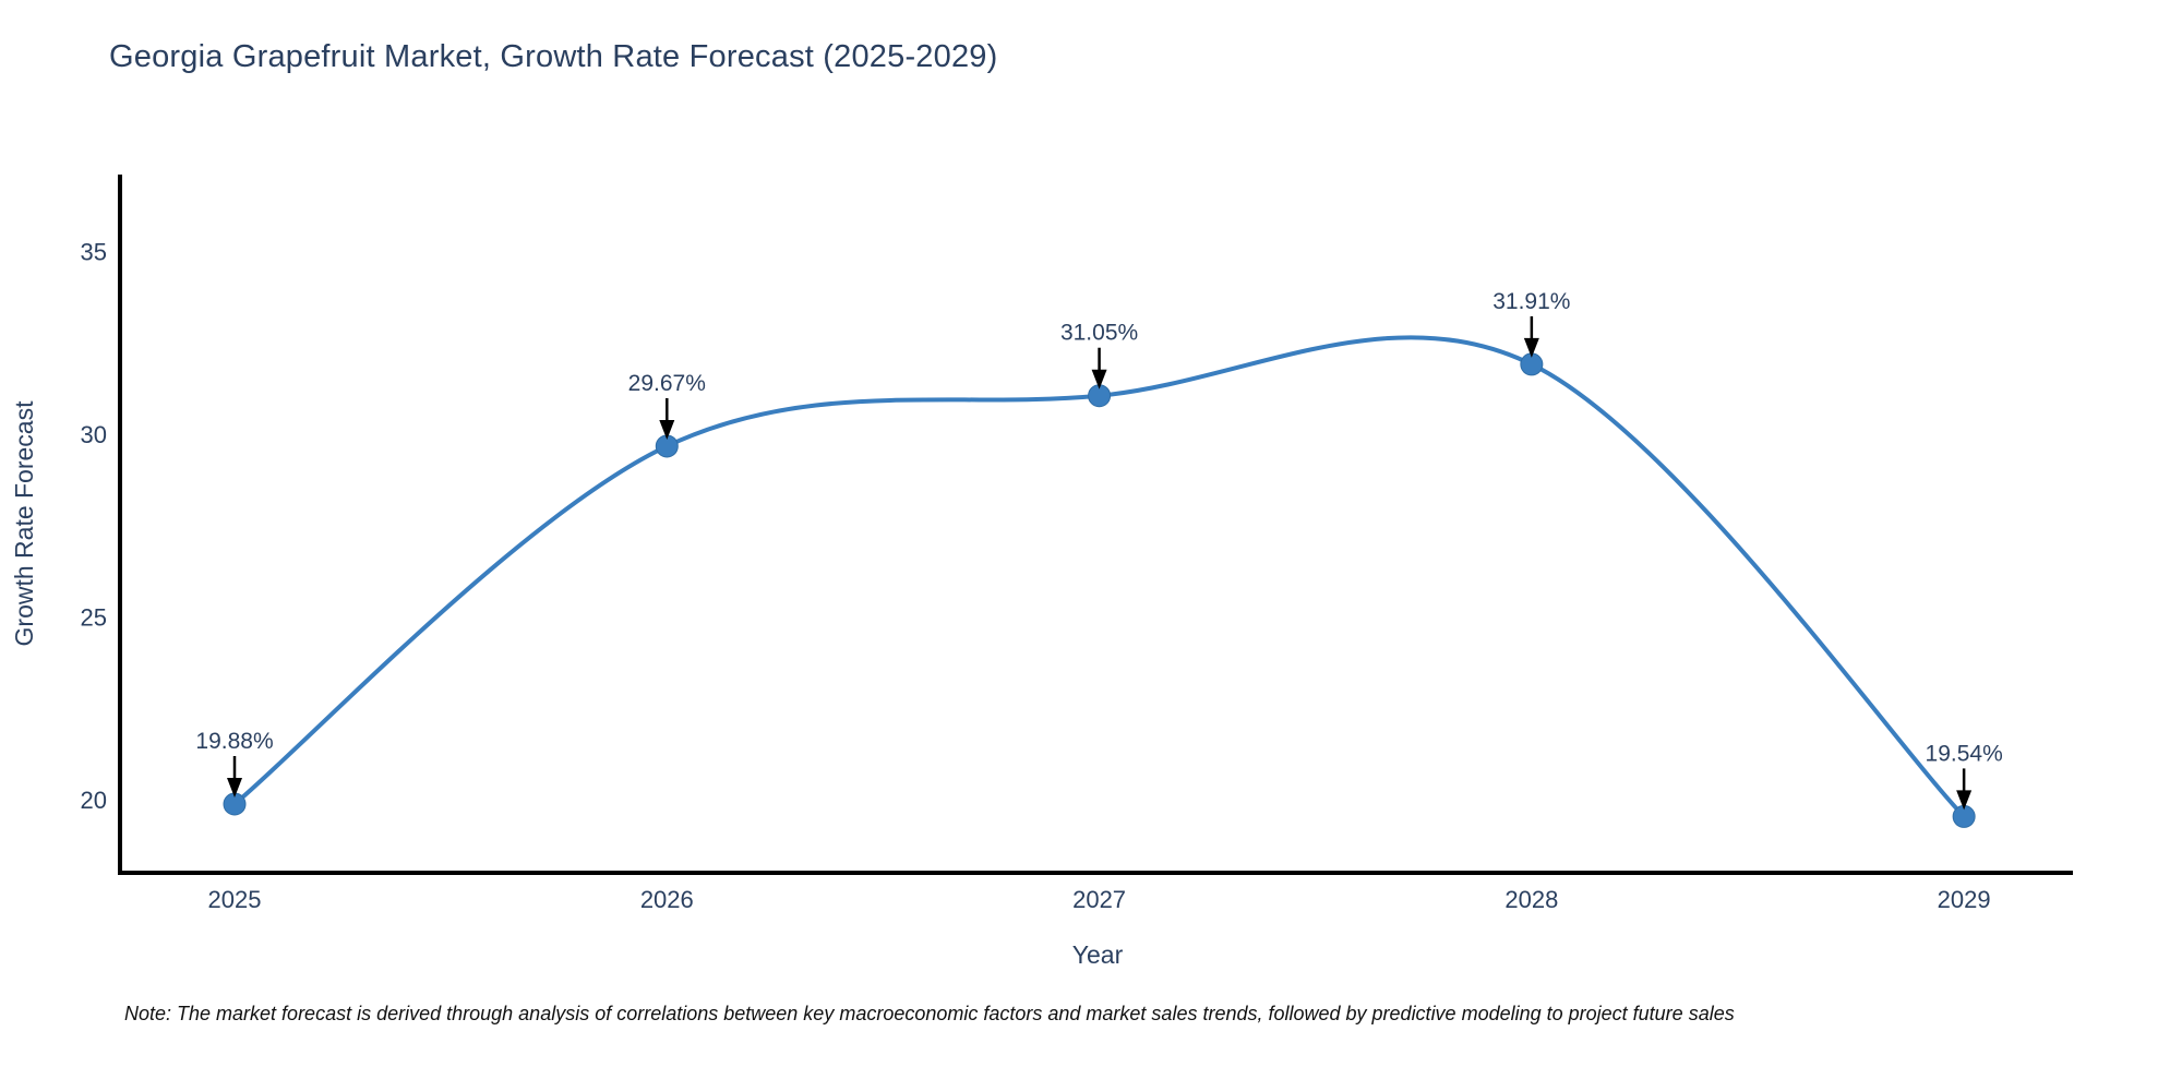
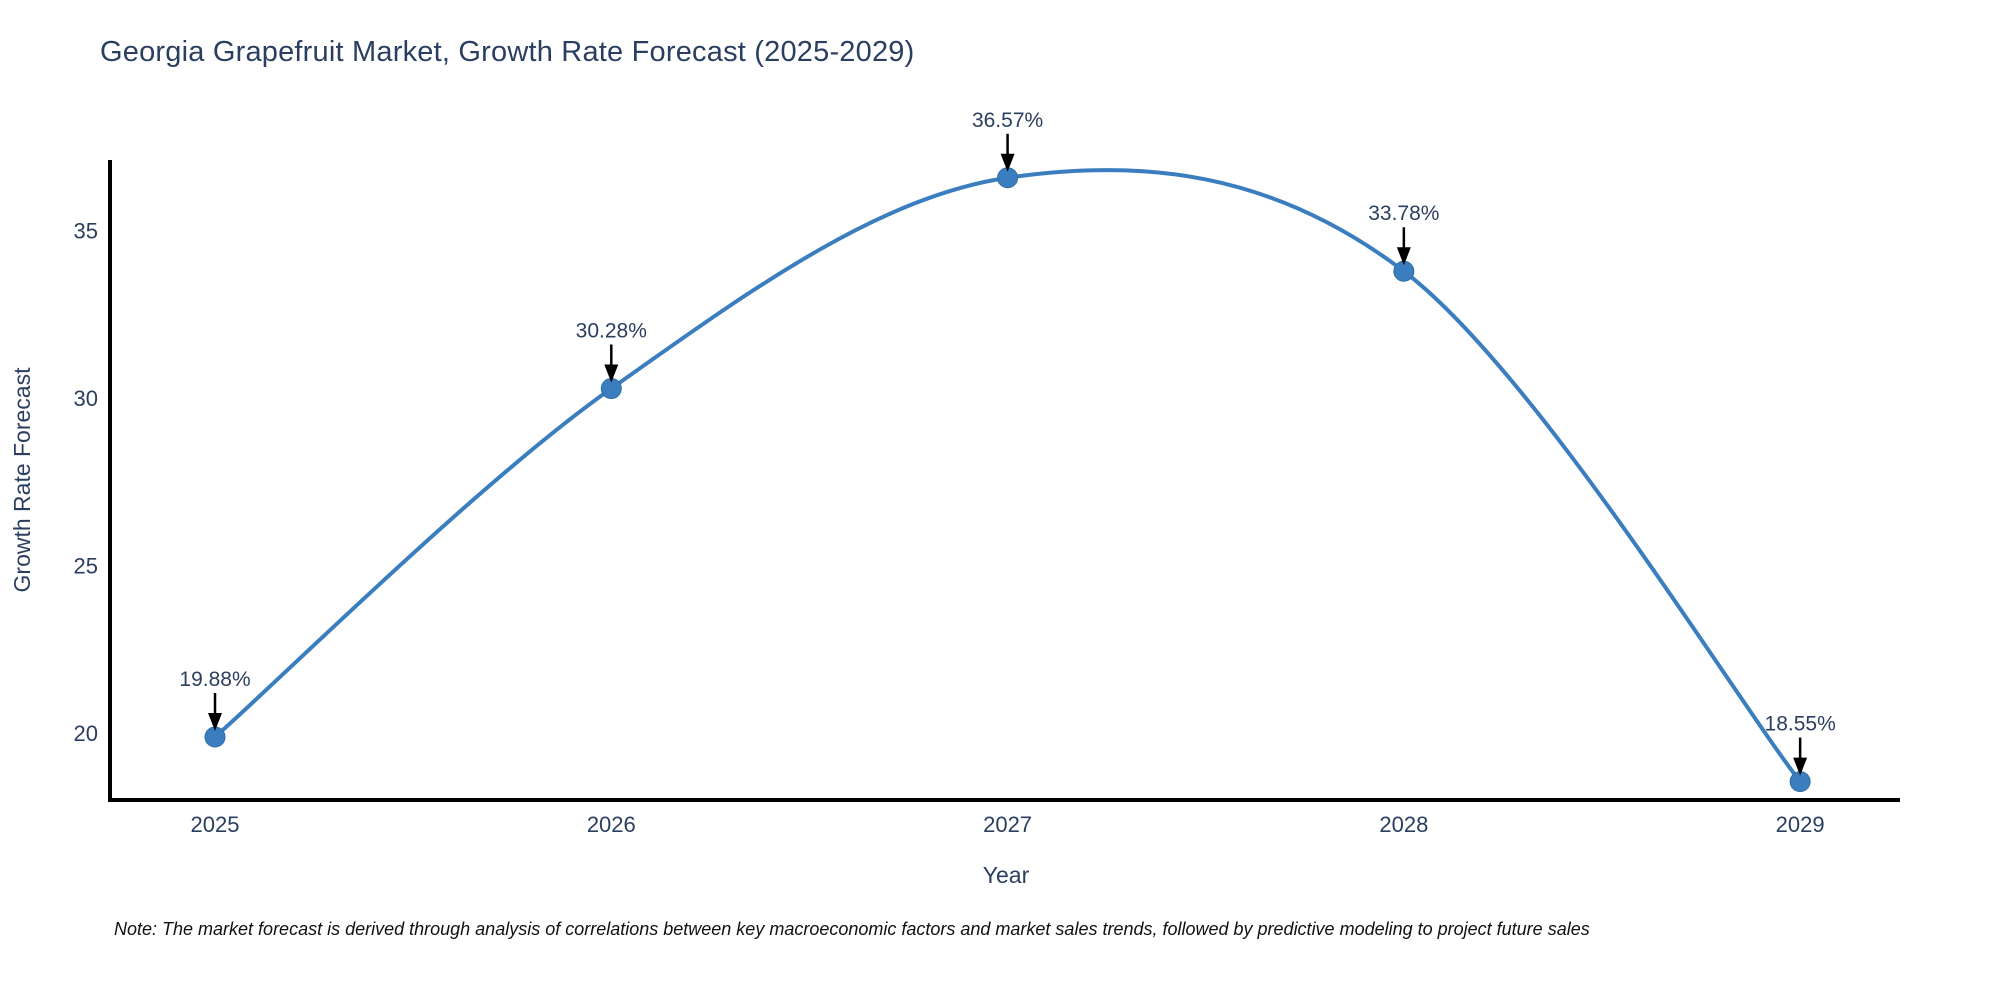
2026: 29.67% -> 30.28%
2027: 31.05% -> 36.57%
2028: 31.91% -> 33.78%
2029: 19.54% -> 18.55%
